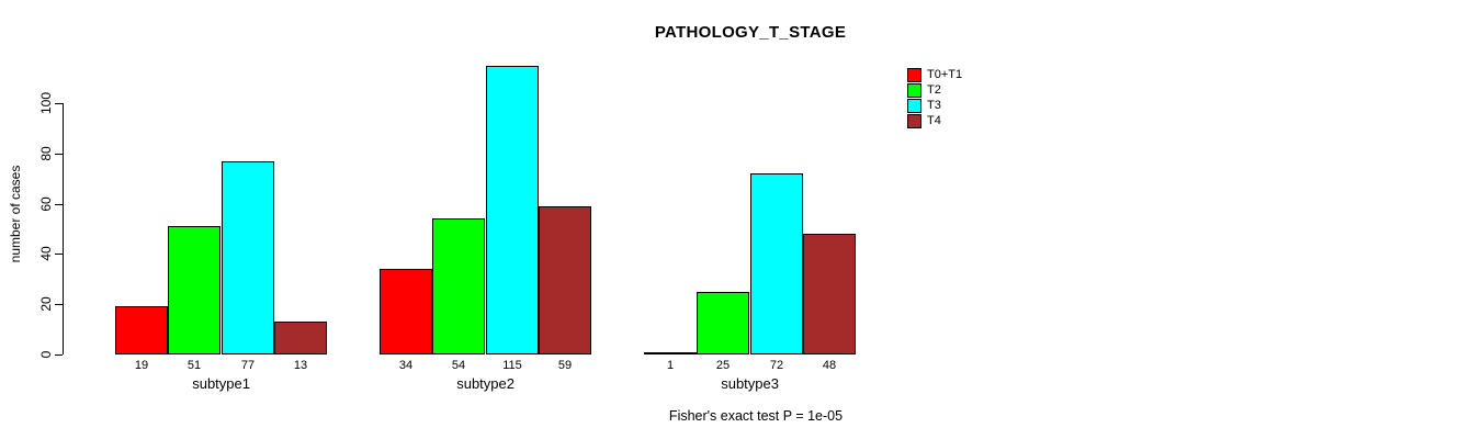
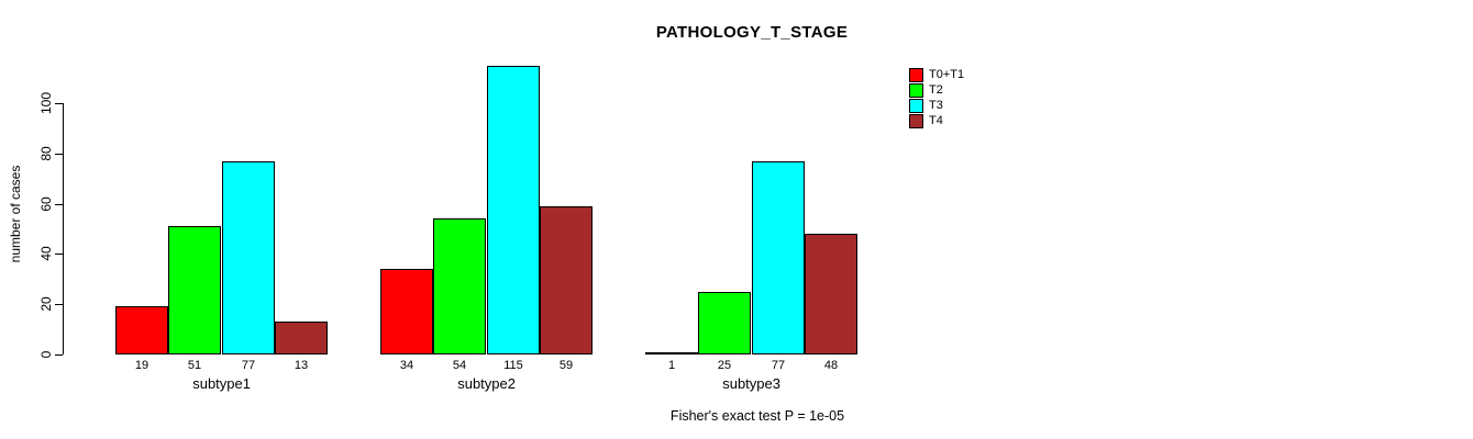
T3/subtype3: 72 -> 77
